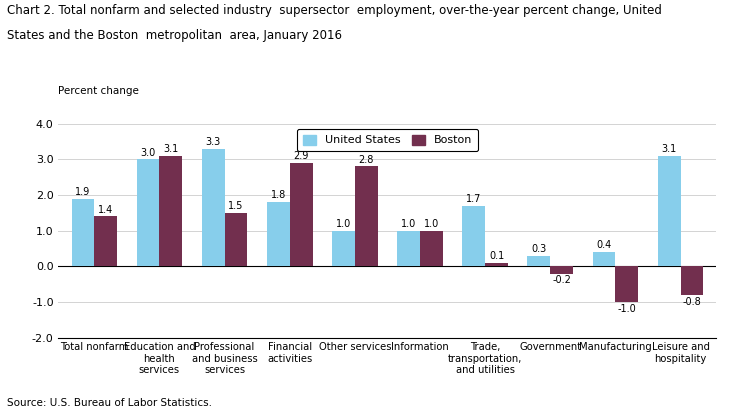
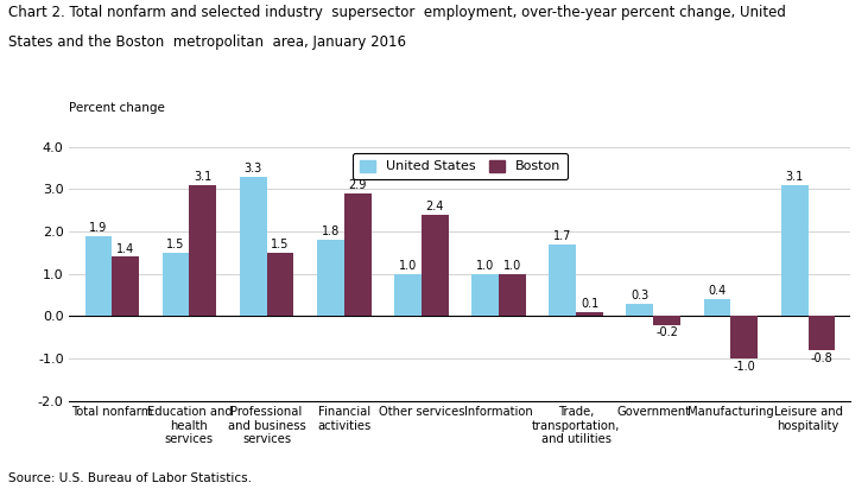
United States/Education and health services: 3.0 -> 1.5
Boston/Other services: 2.8 -> 2.4
